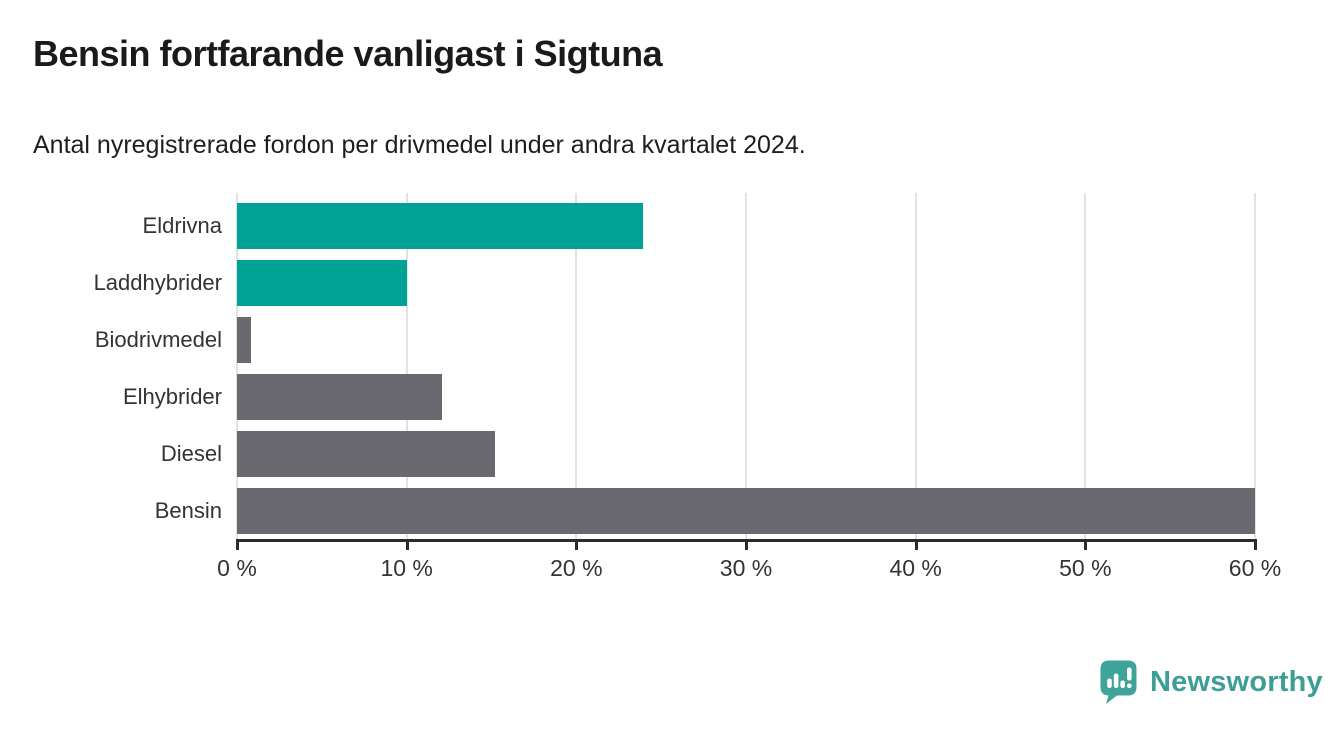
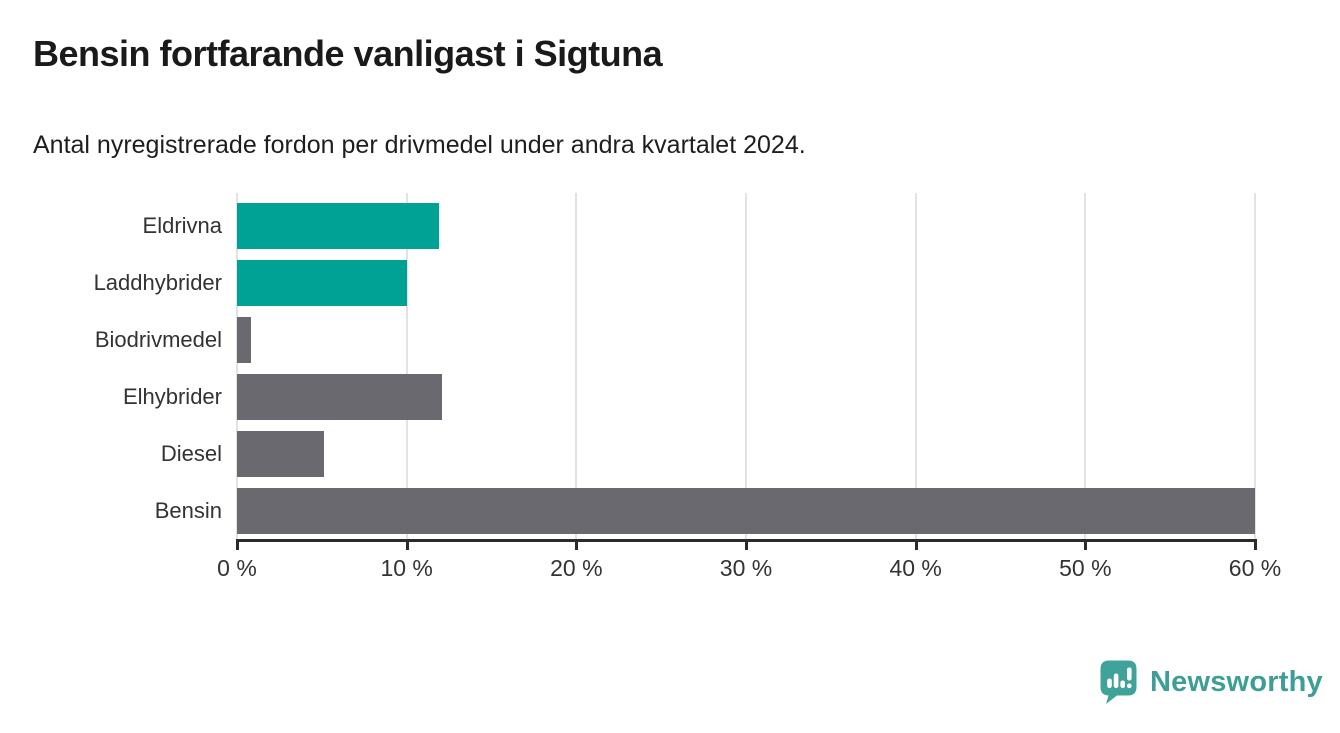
Eldrivna: 23.9% -> 11.9%
Diesel: 15.2% -> 5.1%
